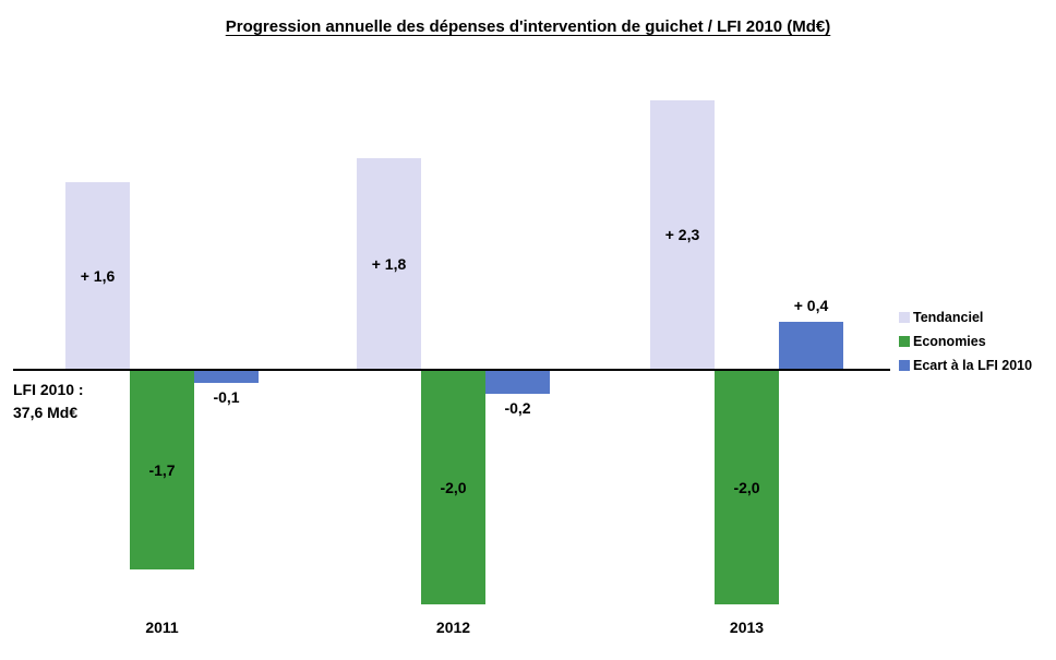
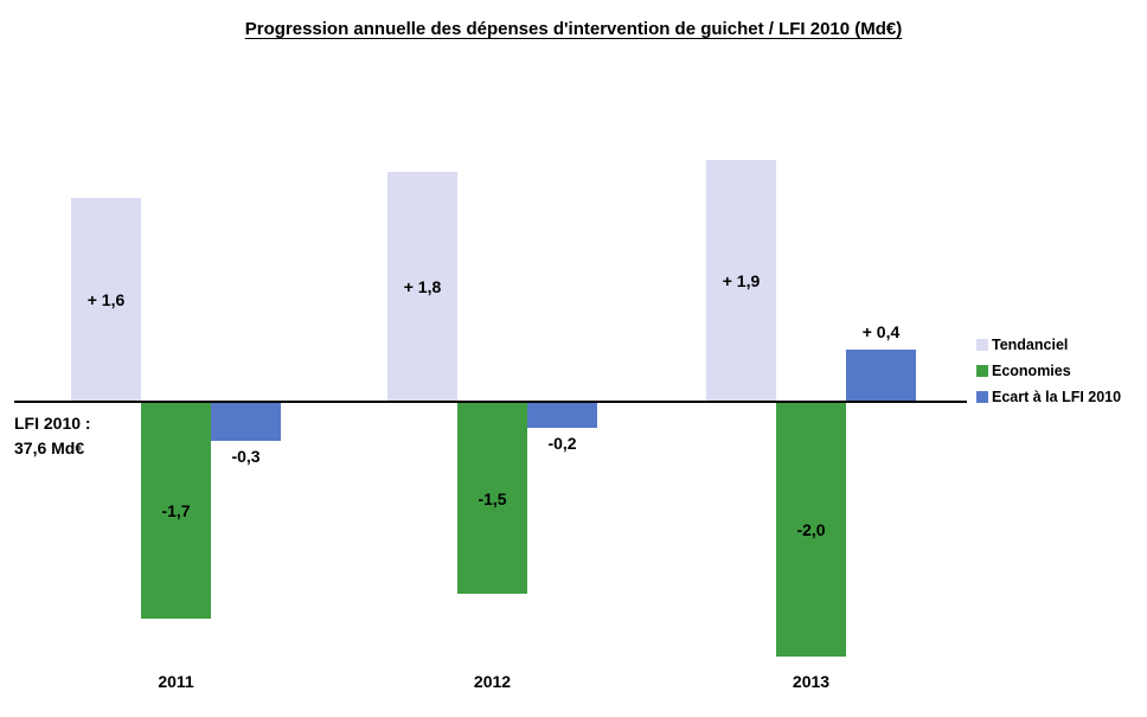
Ecart à la LFI 2010/2011: -0,1 -> -0,3
Economies/2012: -2,0 -> -1,5
Tendanciel/2013: 2,3 -> 1,9
